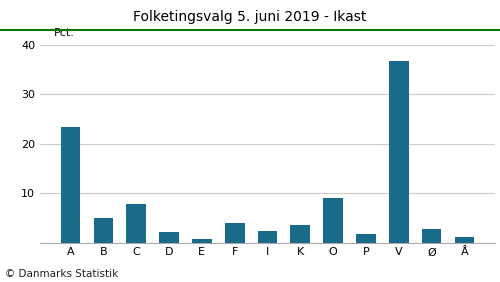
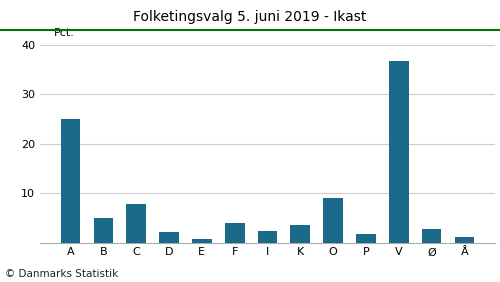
A: 23.5 -> 25.0
